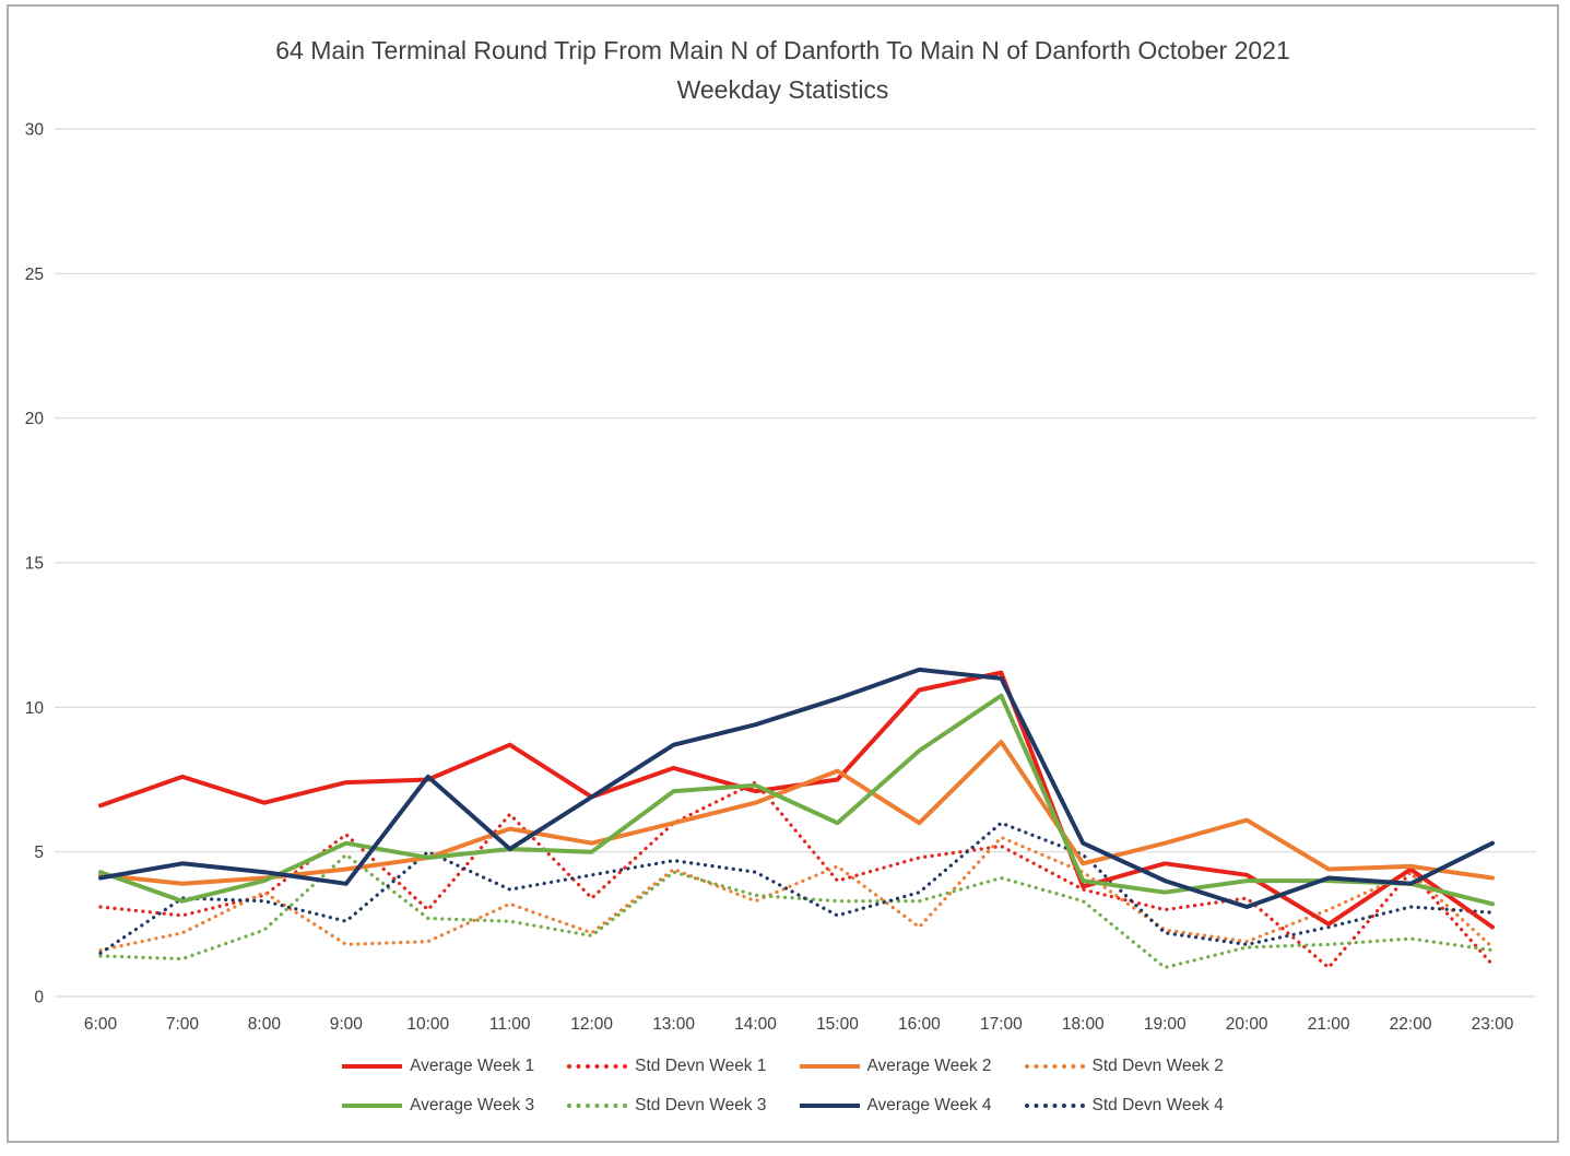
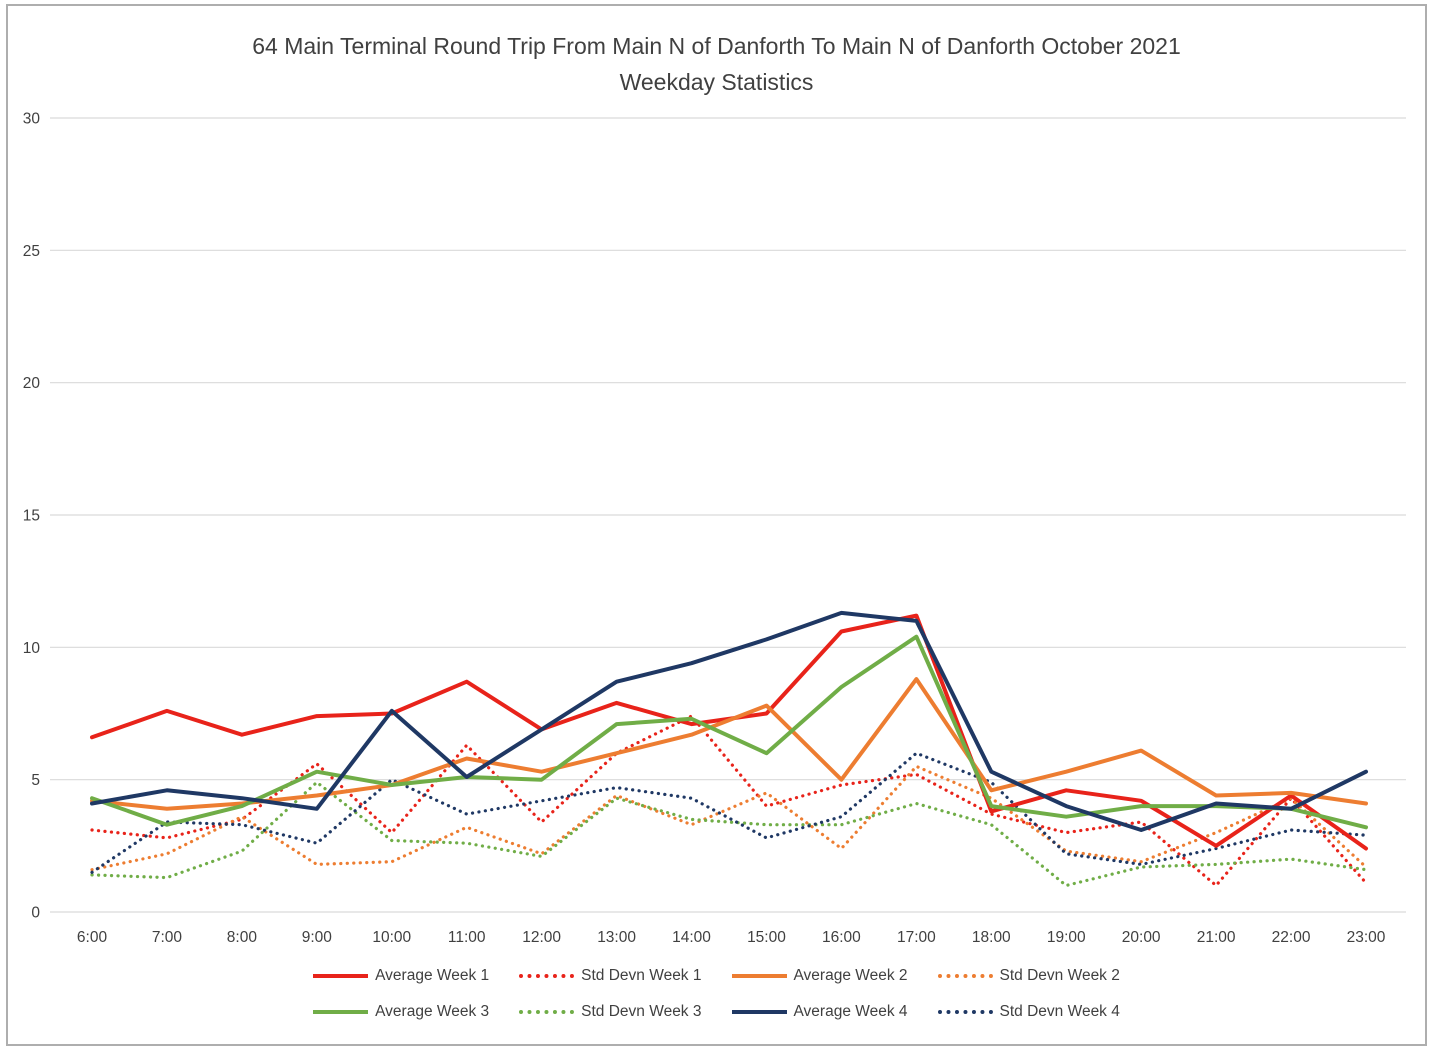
Average Week 2/16:00: 6.0 -> 5.0
